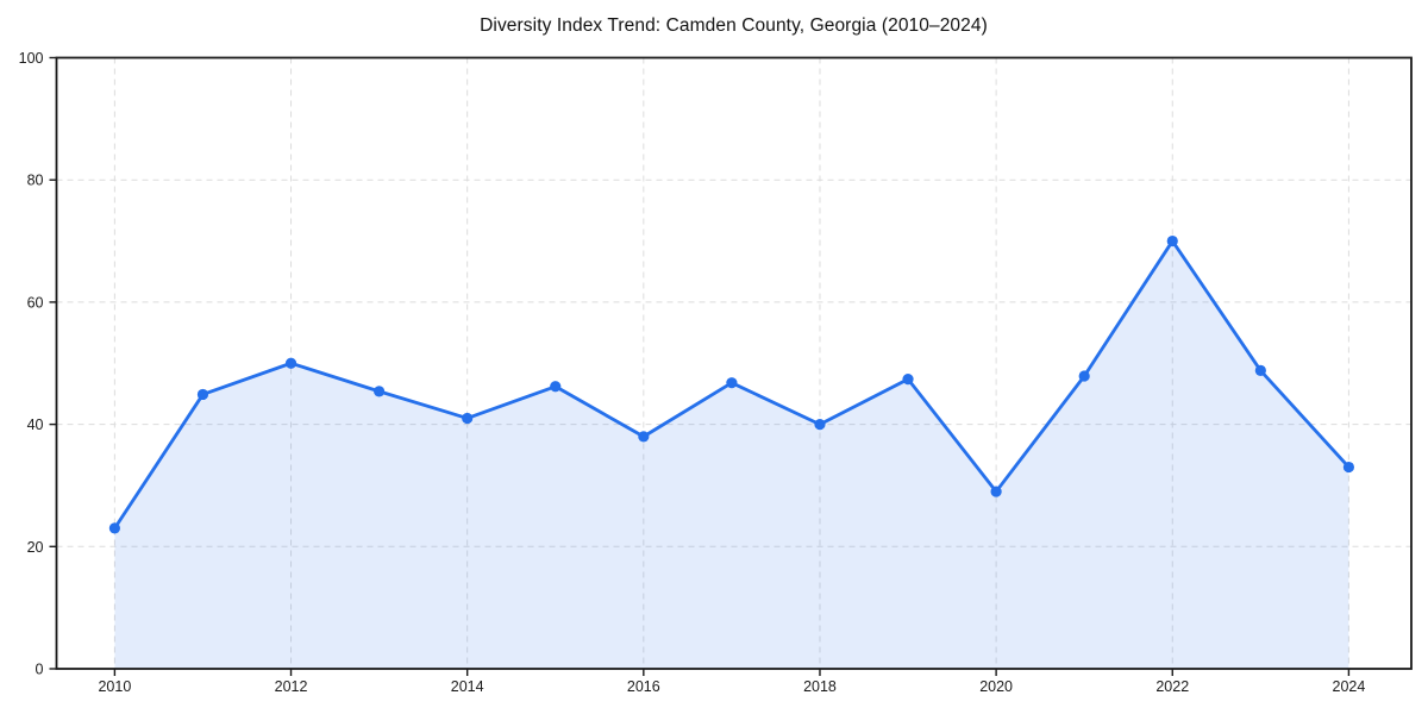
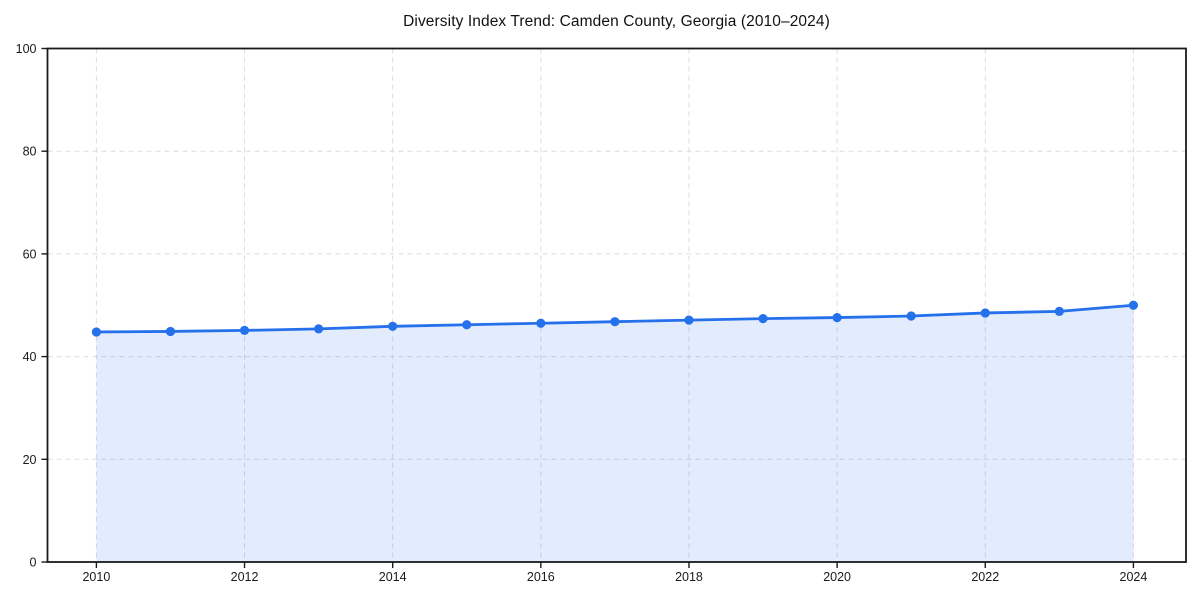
2010: 23 -> 45
2012: 50 -> 45
2014: 41 -> 46
2016: 38 -> 46
2018: 40 -> 47
2020: 29 -> 48
2022: 70 -> 48
2024: 33 -> 50
